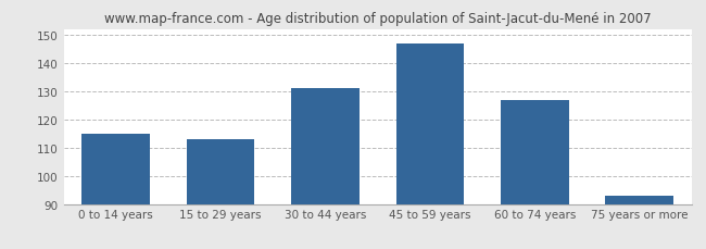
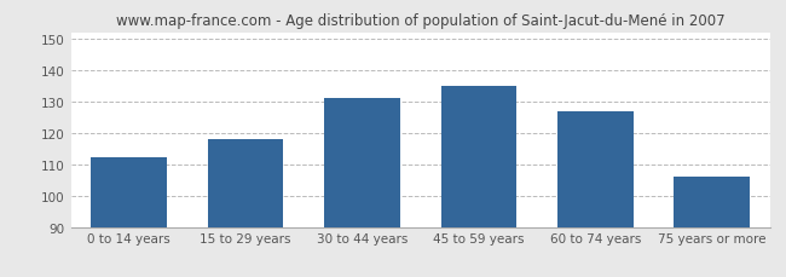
0 to 14 years: 115 -> 112
15 to 29 years: 113 -> 118
45 to 59 years: 147 -> 135
75 years or more: 93 -> 106
